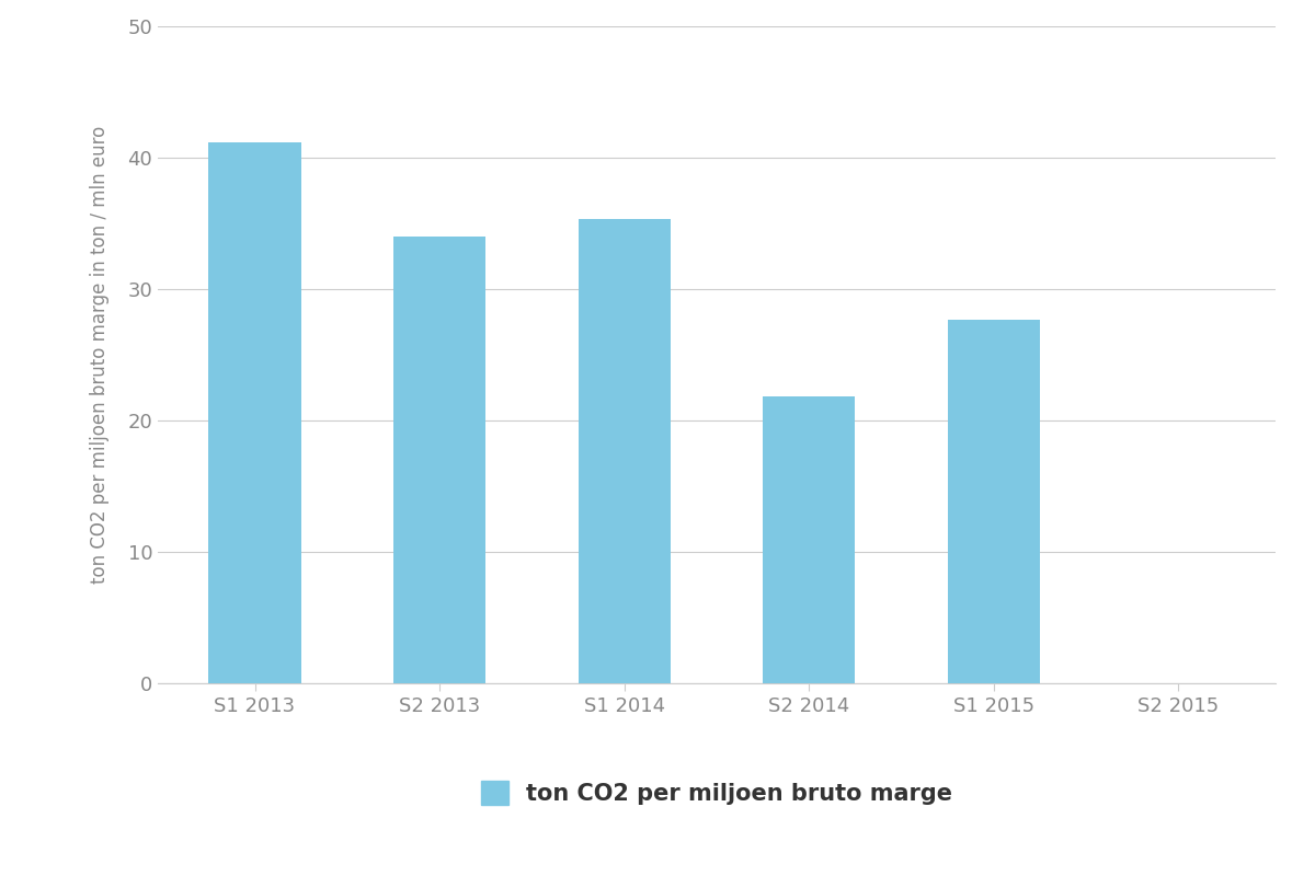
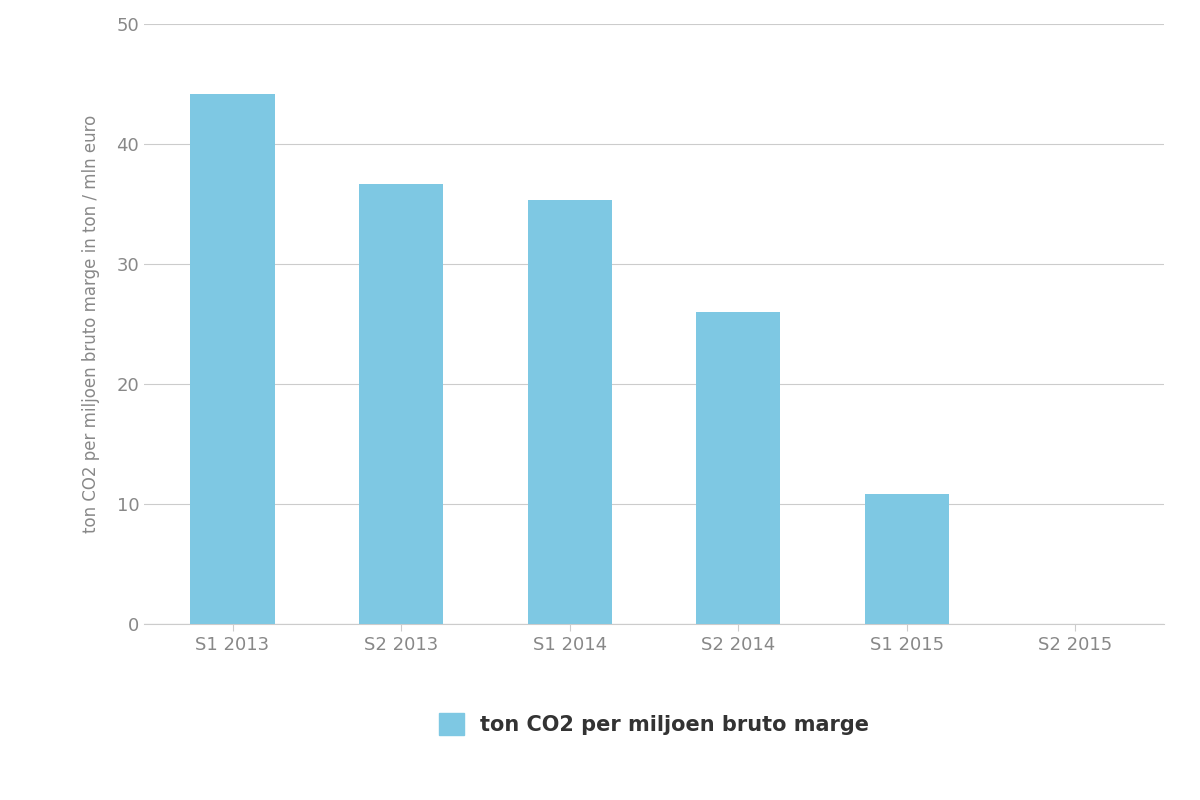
S1 2013: 41.2 -> 44.2
S2 2013: 34.0 -> 36.7
S2 2014: 21.8 -> 26.0
S1 2015: 27.7 -> 10.8
